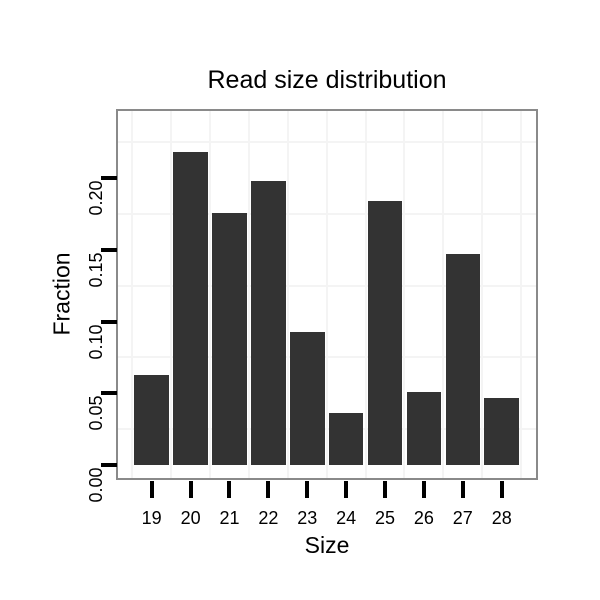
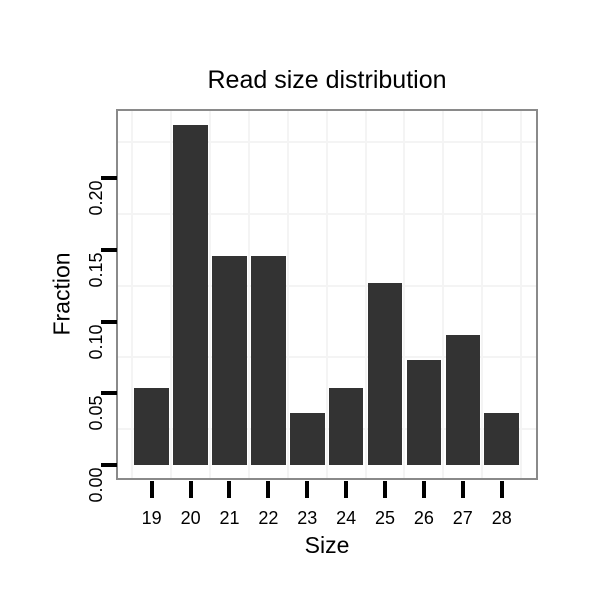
19: 0.063 -> 0.054
20: 0.218 -> 0.237
21: 0.176 -> 0.146
22: 0.198 -> 0.146
23: 0.093 -> 0.036
24: 0.036 -> 0.054
25: 0.184 -> 0.127
26: 0.051 -> 0.073
27: 0.147 -> 0.091
28: 0.047 -> 0.036
